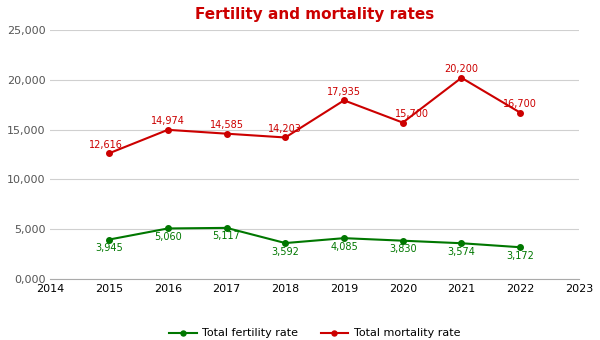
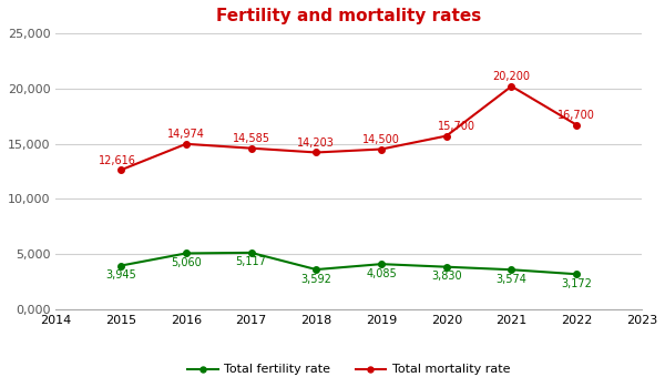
Total mortality rate/2019: 17,935 -> 14,500
